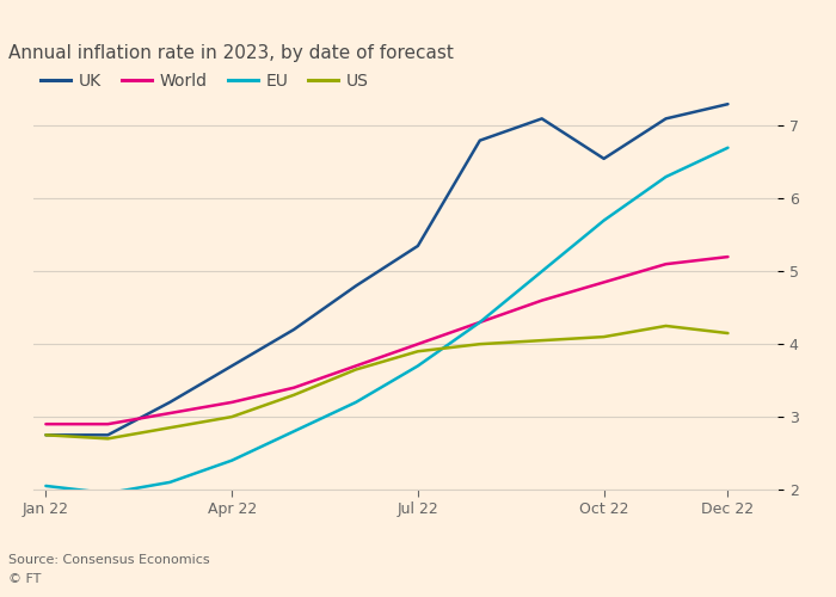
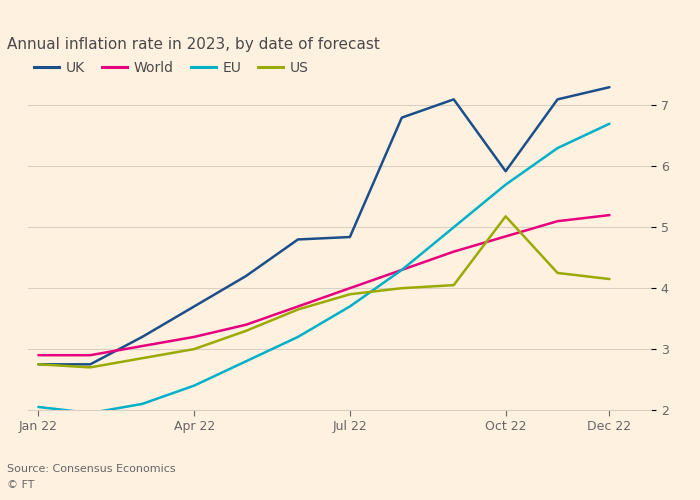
UK/Jul 22: 5.35 -> 4.84
UK/Oct 22: 6.55 -> 5.92
US/Oct 22: 4.10 -> 5.18
